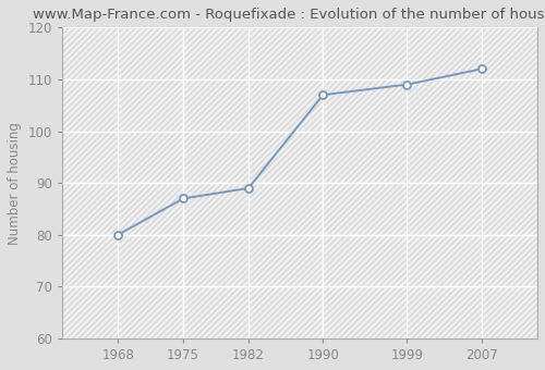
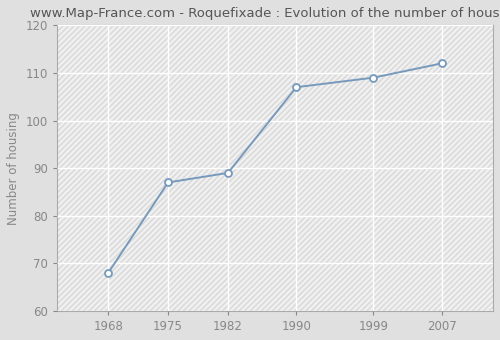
1968: 80 -> 68
